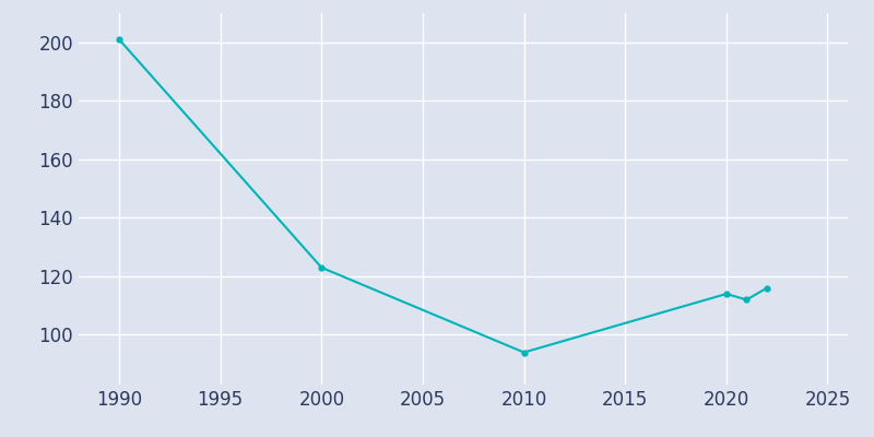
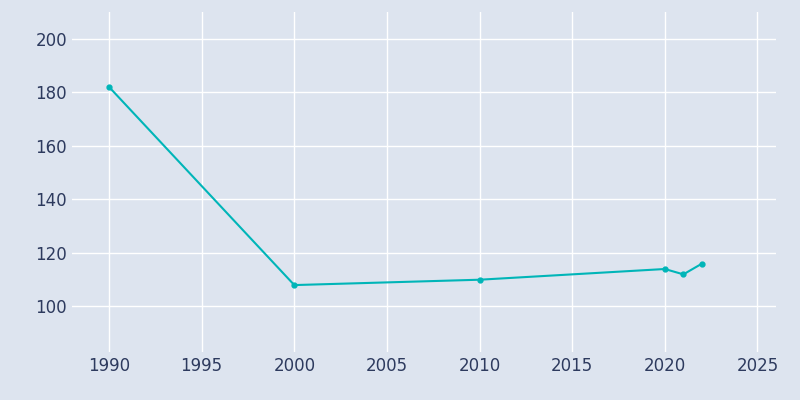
1990: 201 -> 182
2000: 123 -> 108
2010: 94 -> 110
